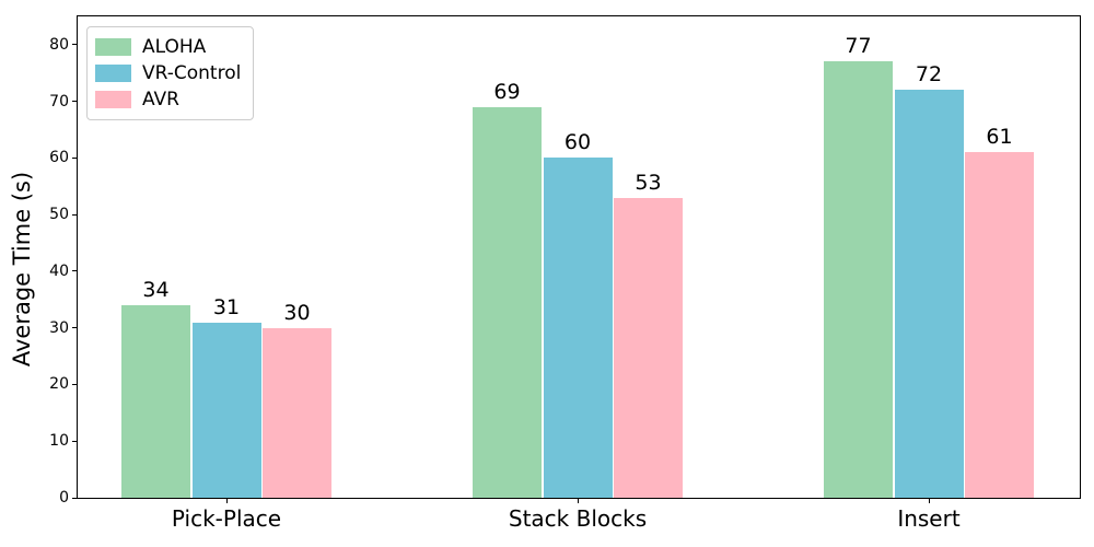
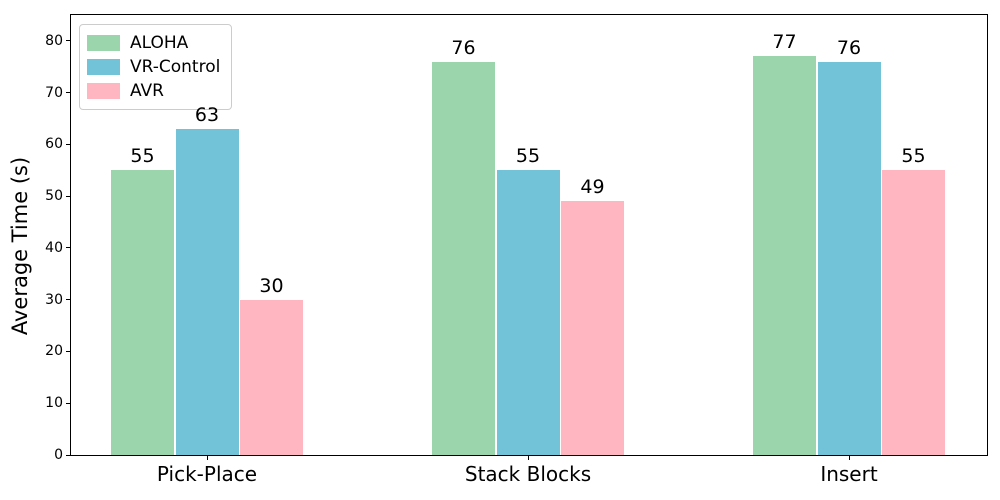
ALOHA/Pick-Place: 34 -> 55
VR-Control/Pick-Place: 31 -> 63
ALOHA/Stack Blocks: 69 -> 76
VR-Control/Stack Blocks: 60 -> 55
AVR/Stack Blocks: 53 -> 49
VR-Control/Insert: 72 -> 76
AVR/Insert: 61 -> 55
